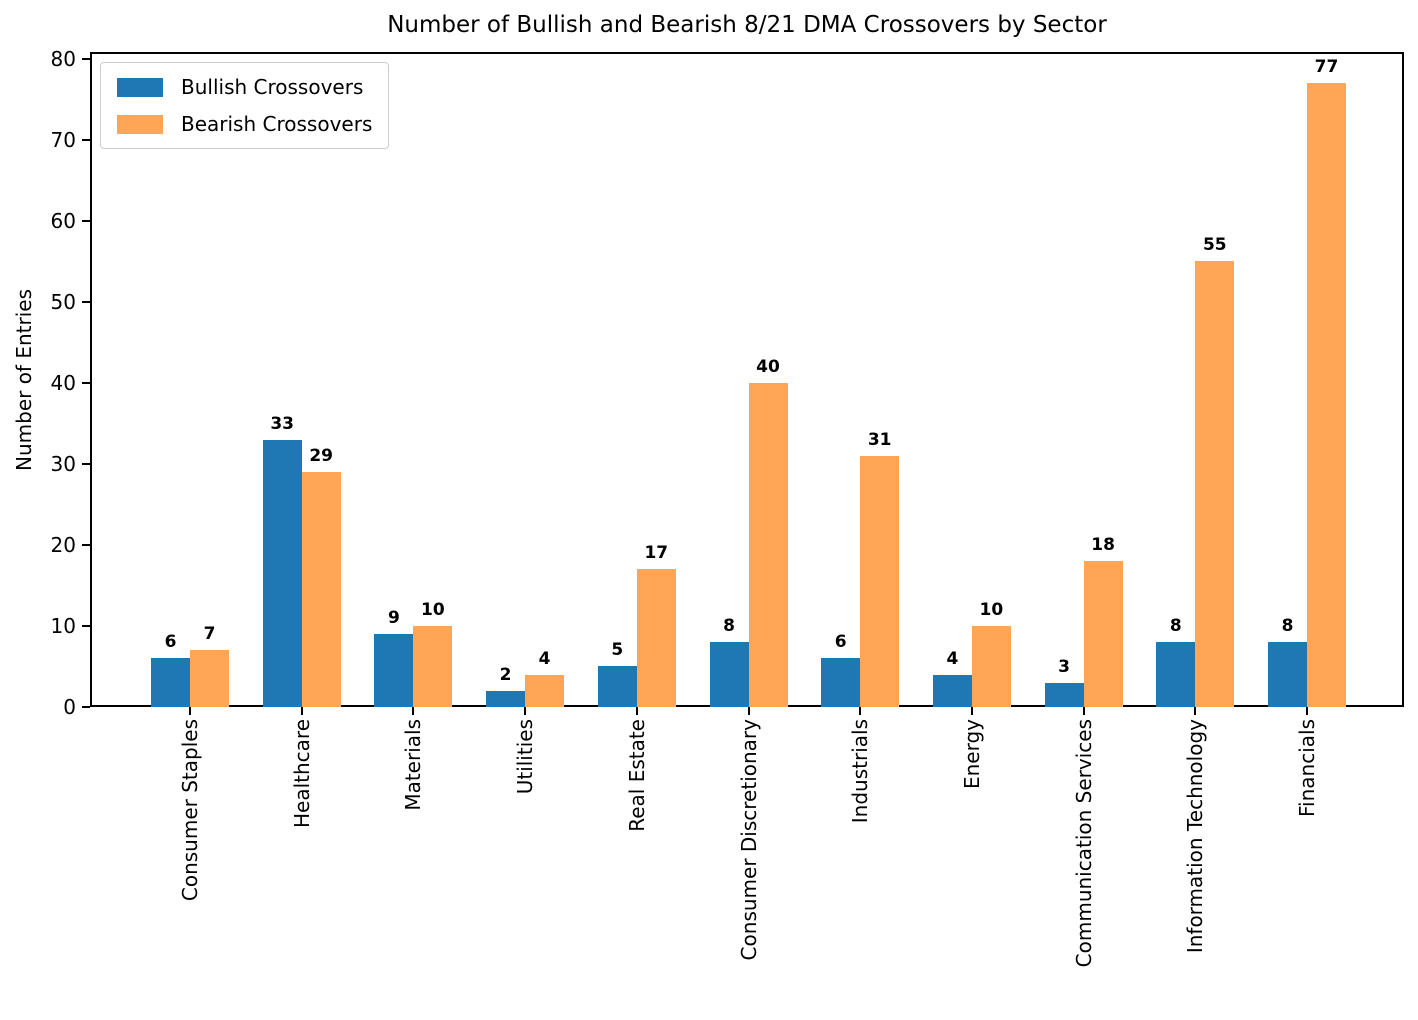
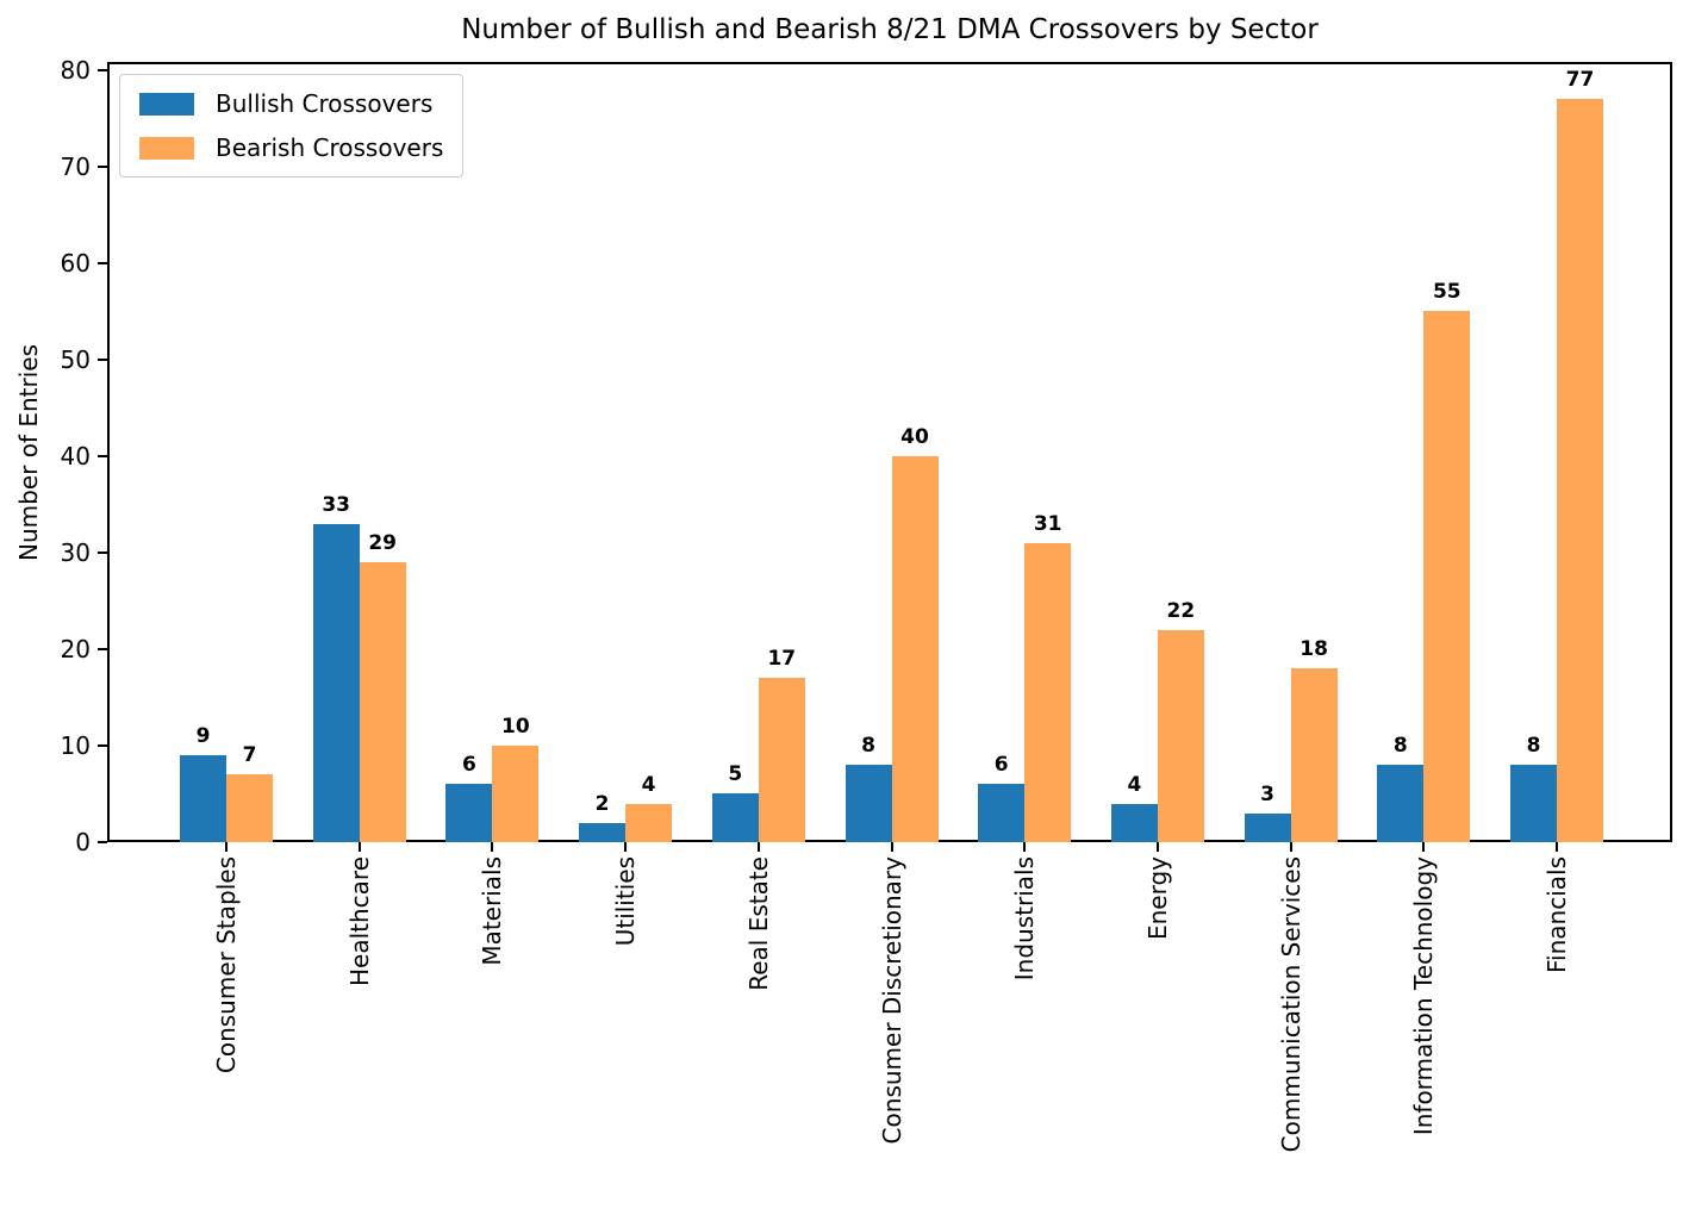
Bullish Crossovers/Consumer Staples: 6 -> 9
Bullish Crossovers/Materials: 9 -> 6
Bearish Crossovers/Energy: 10 -> 22
